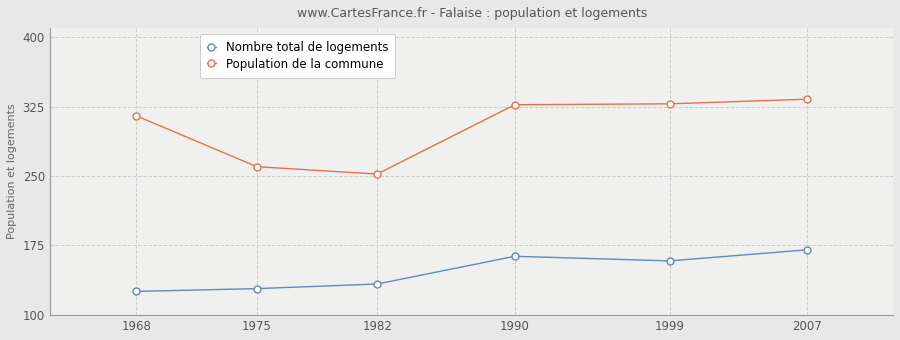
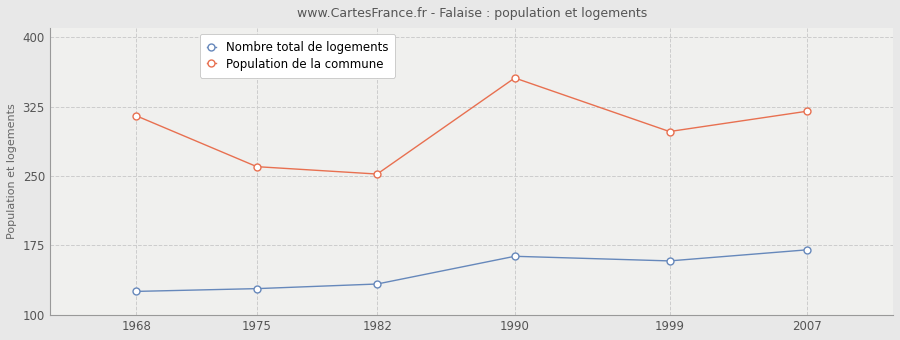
Population de la commune/1990: 327 -> 356
Population de la commune/1999: 328 -> 298
Population de la commune/2007: 333 -> 320
